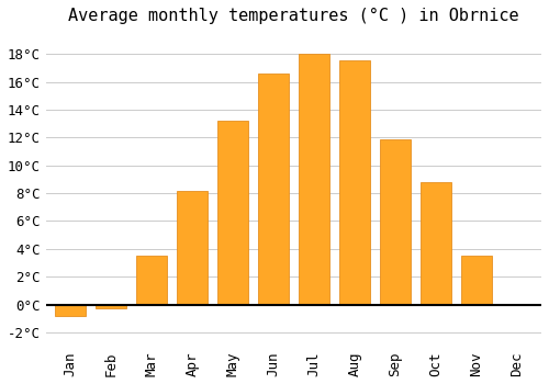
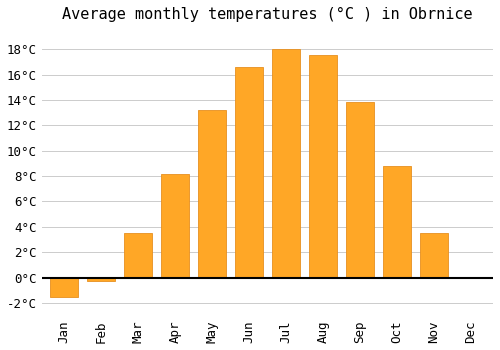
Jan: -0.8°C -> -1.5°C
Sep: 11.9°C -> 13.8°C
